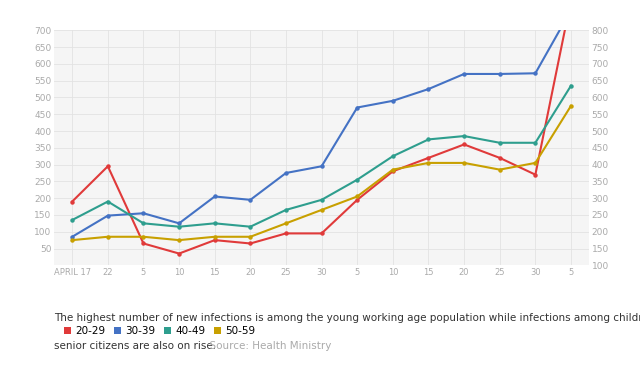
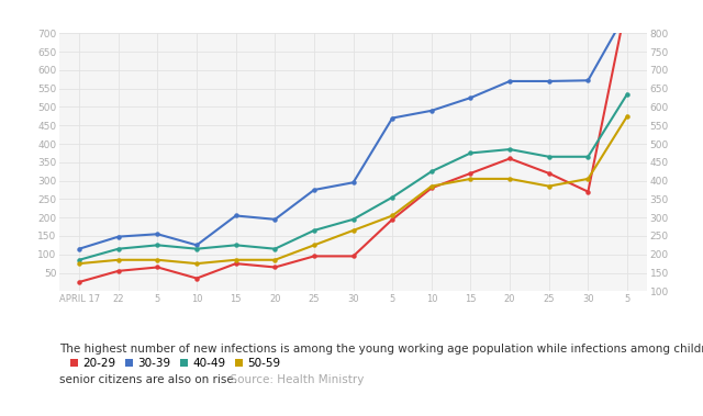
20-29/APRIL 17: 190 -> 25
30-39/APRIL 17: 85 -> 115
40-49/APRIL 17: 135 -> 85
20-29/22: 295 -> 55
40-49/22: 190 -> 115
